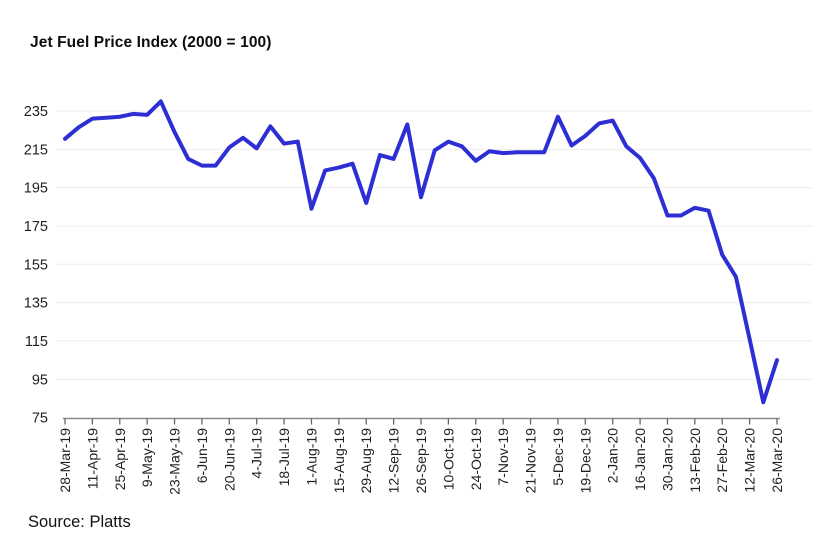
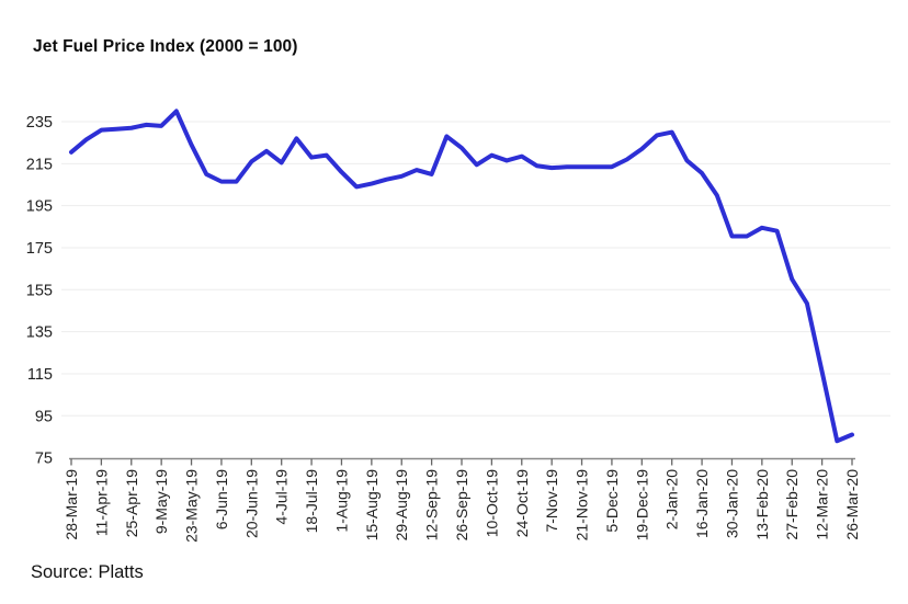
1-Aug-19: 184 -> 211
29-Aug-19: 187 -> 209
26-Sep-19: 190 -> 222
24-Oct-19: 209 -> 218
5-Dec-19: 232 -> 214
26-Mar-20: 105 -> 86
